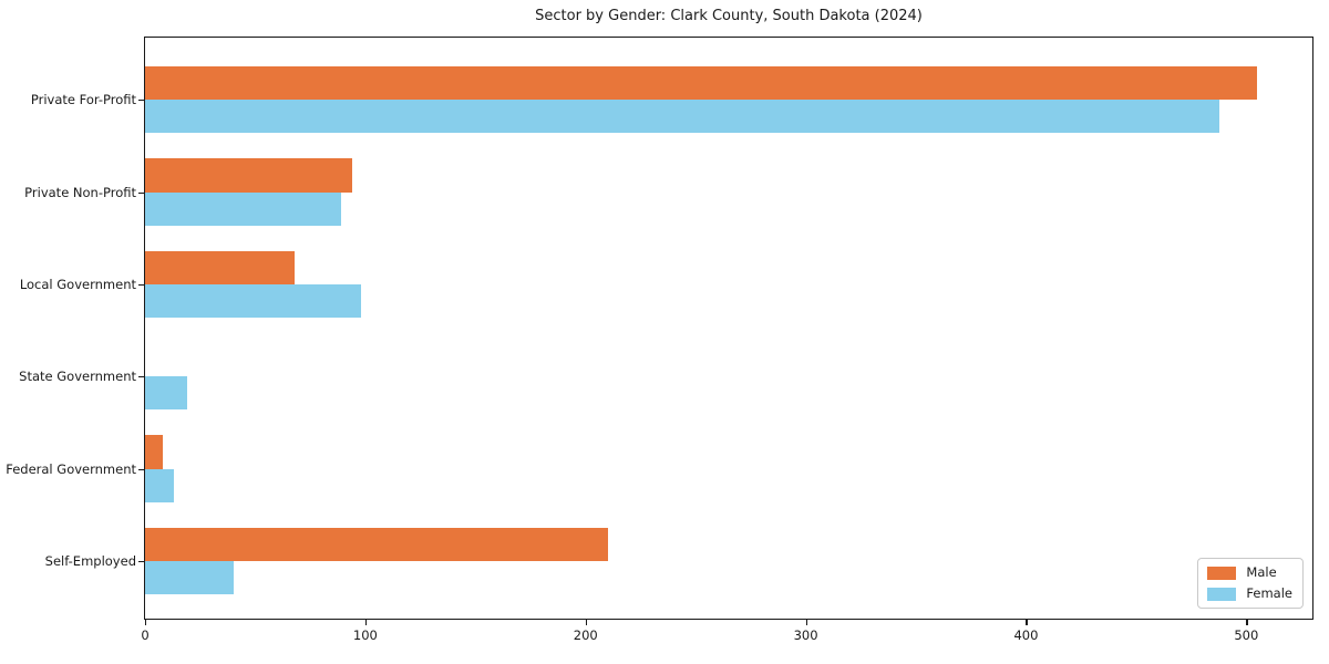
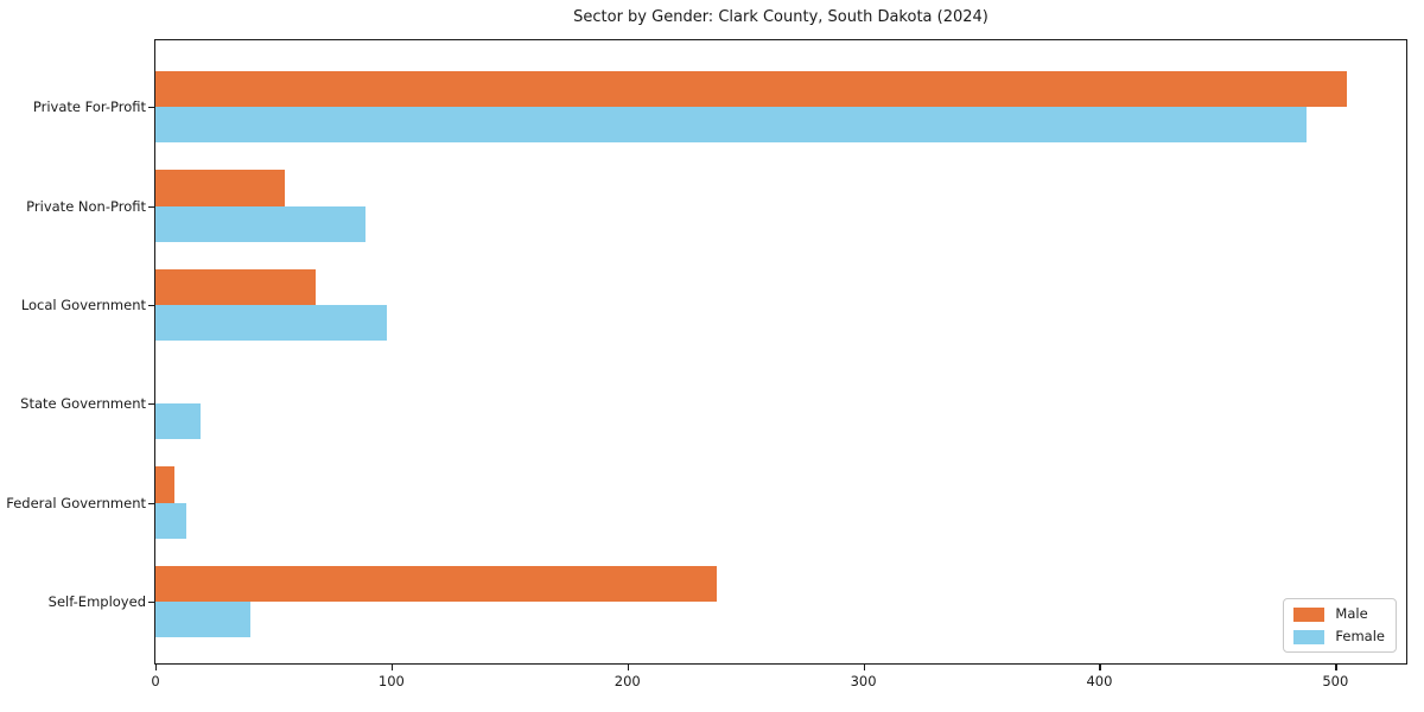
Male/Private Non-Profit: 94 -> 55
Male/Self-Employed: 210 -> 238
